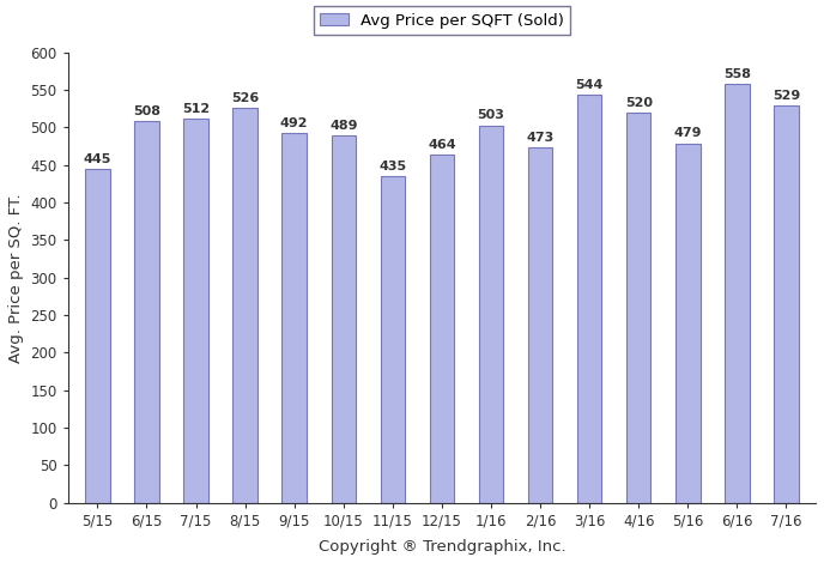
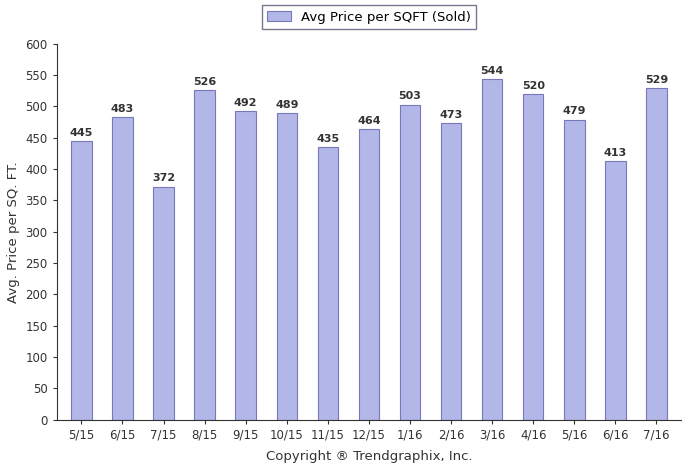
6/15: 508 -> 483
7/15: 512 -> 372
6/16: 558 -> 413
